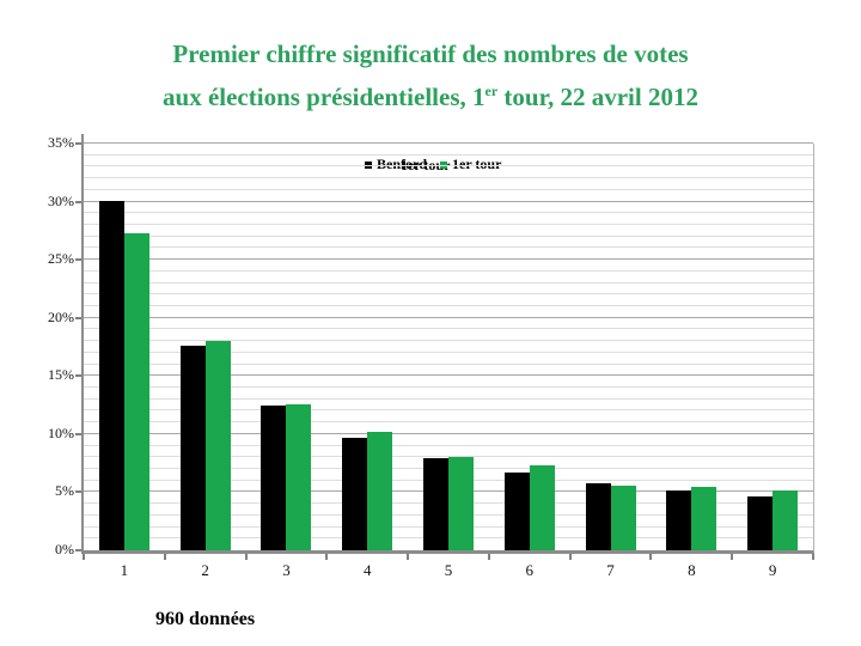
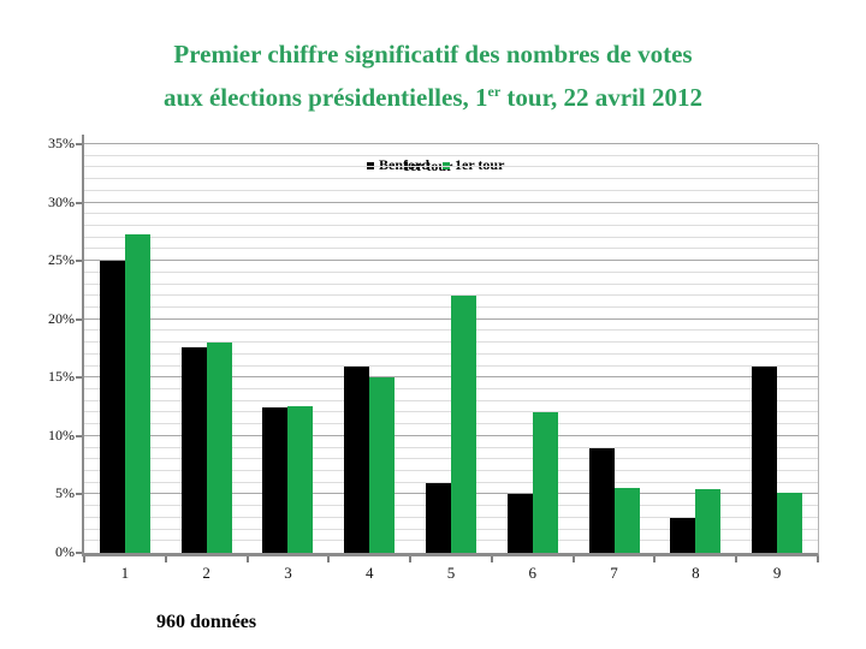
Benford/1: 30% -> 25%
Benford/4: 10% -> 16%
1er tour/4: 10% -> 15%
Benford/5: 8% -> 6%
1er tour/5: 8% -> 22%
Benford/6: 7% -> 5%
1er tour/6: 7% -> 12%
Benford/7: 6% -> 9%
Benford/8: 5% -> 3%
Benford/9: 5% -> 16%
